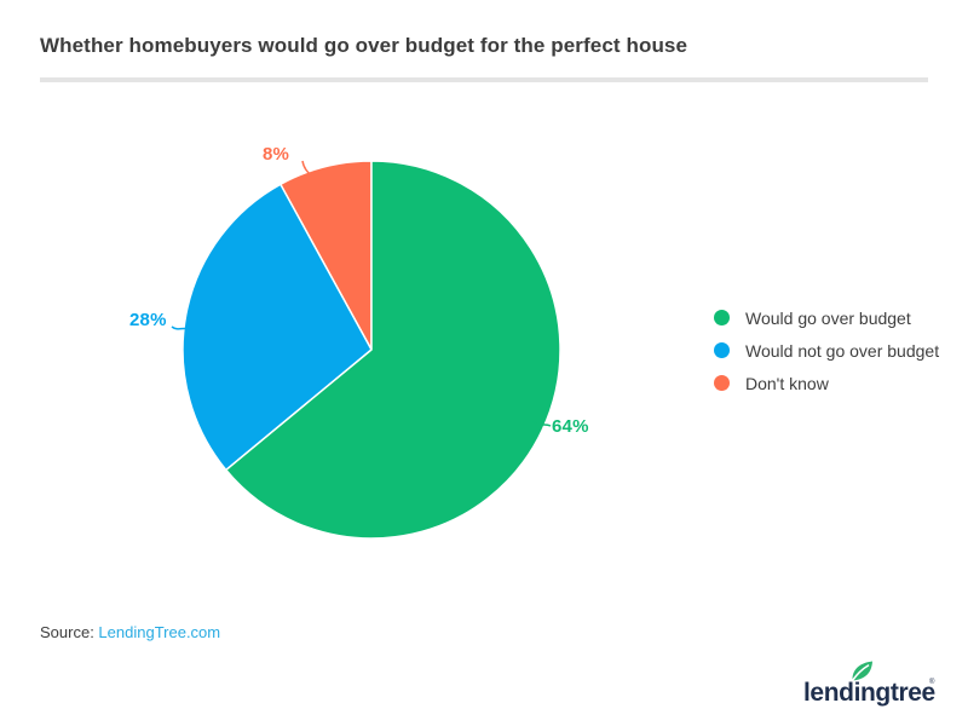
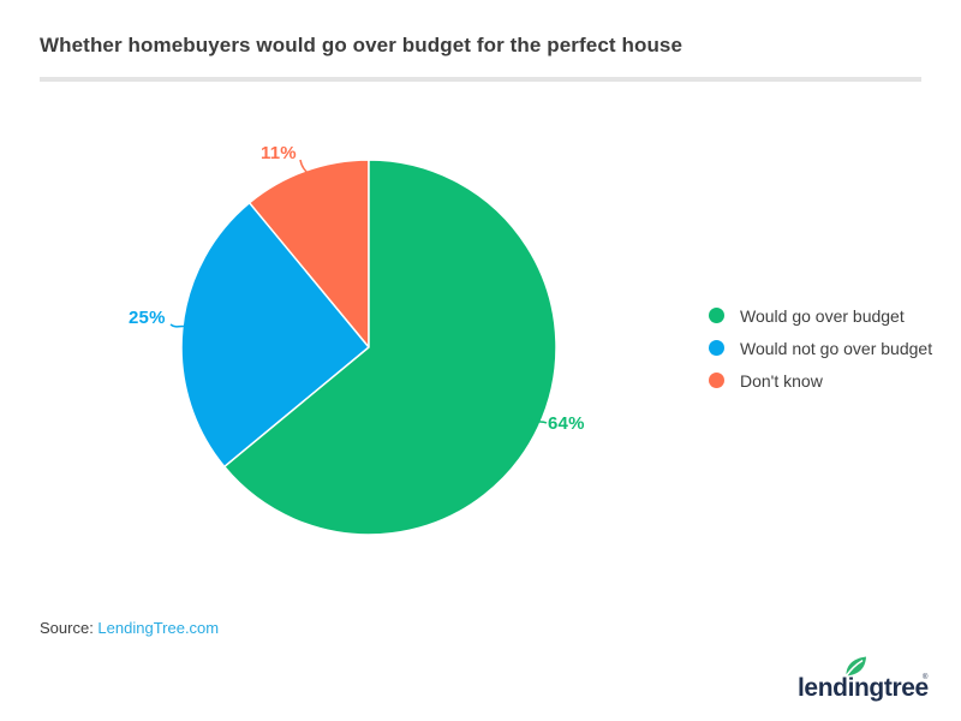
Would not go over budget: 28% -> 25%
Don't know: 8% -> 11%
